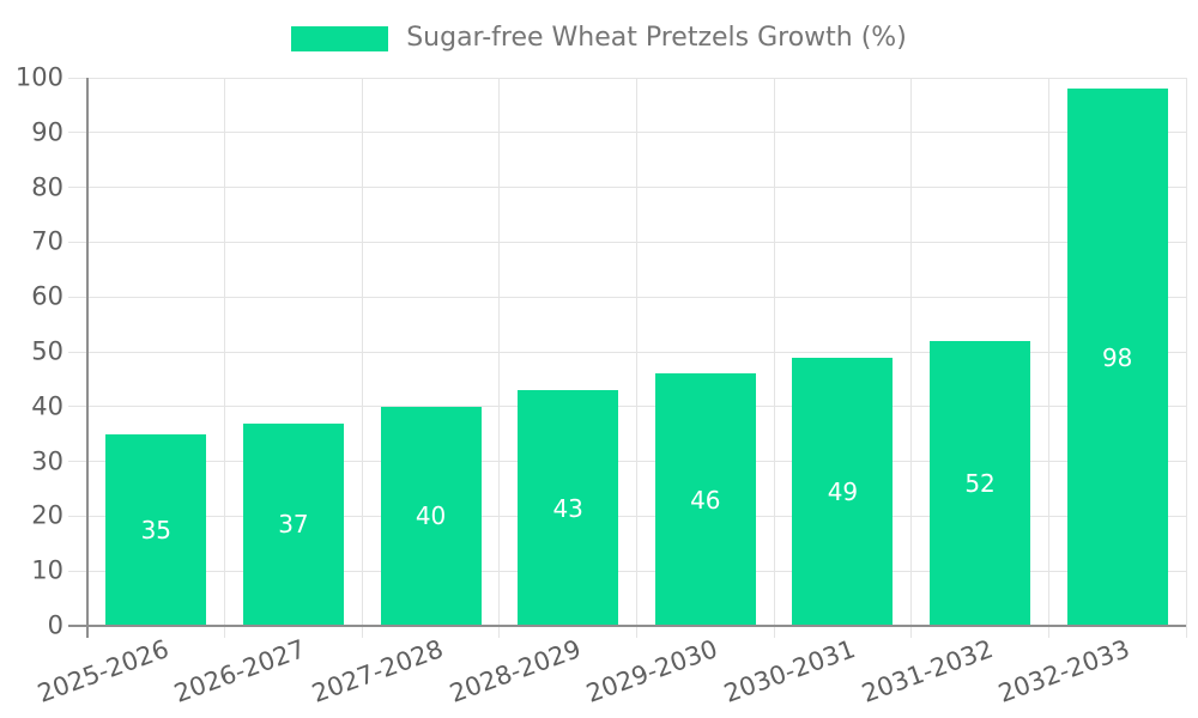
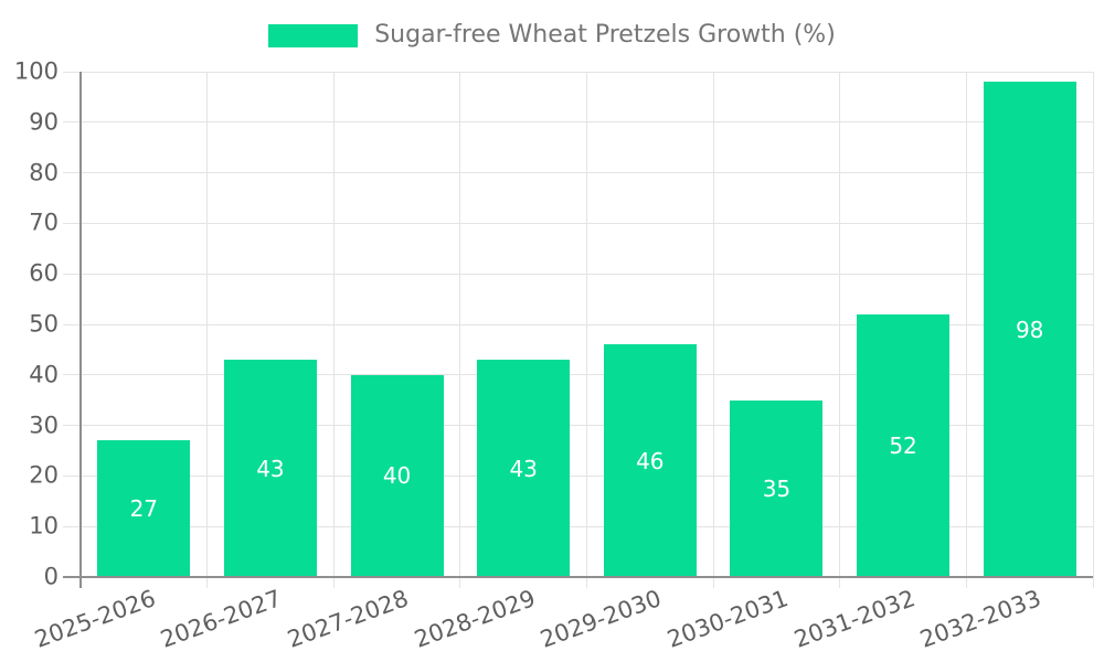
2025-2026: 35 -> 27
2026-2027: 37 -> 43
2030-2031: 49 -> 35
